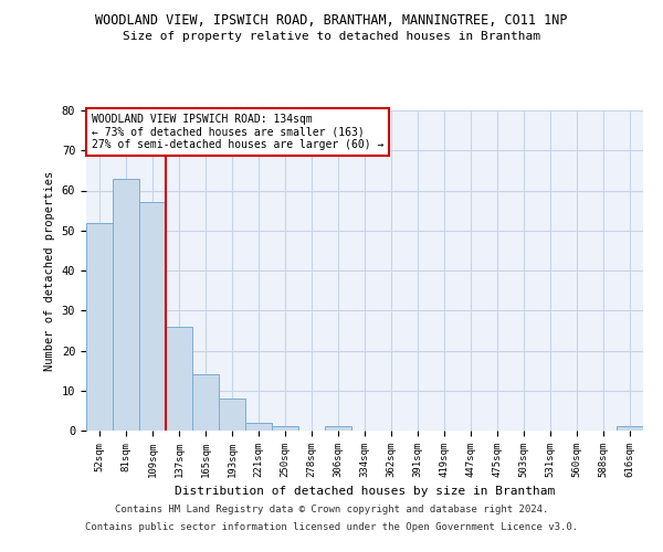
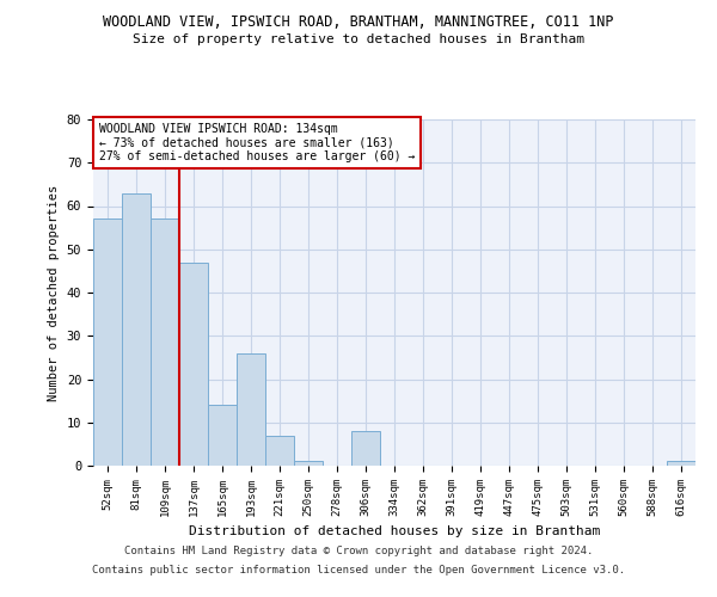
52sqm: 52 -> 57
137sqm: 26 -> 47
193sqm: 8 -> 26
221sqm: 2 -> 7
306sqm: 1 -> 8
